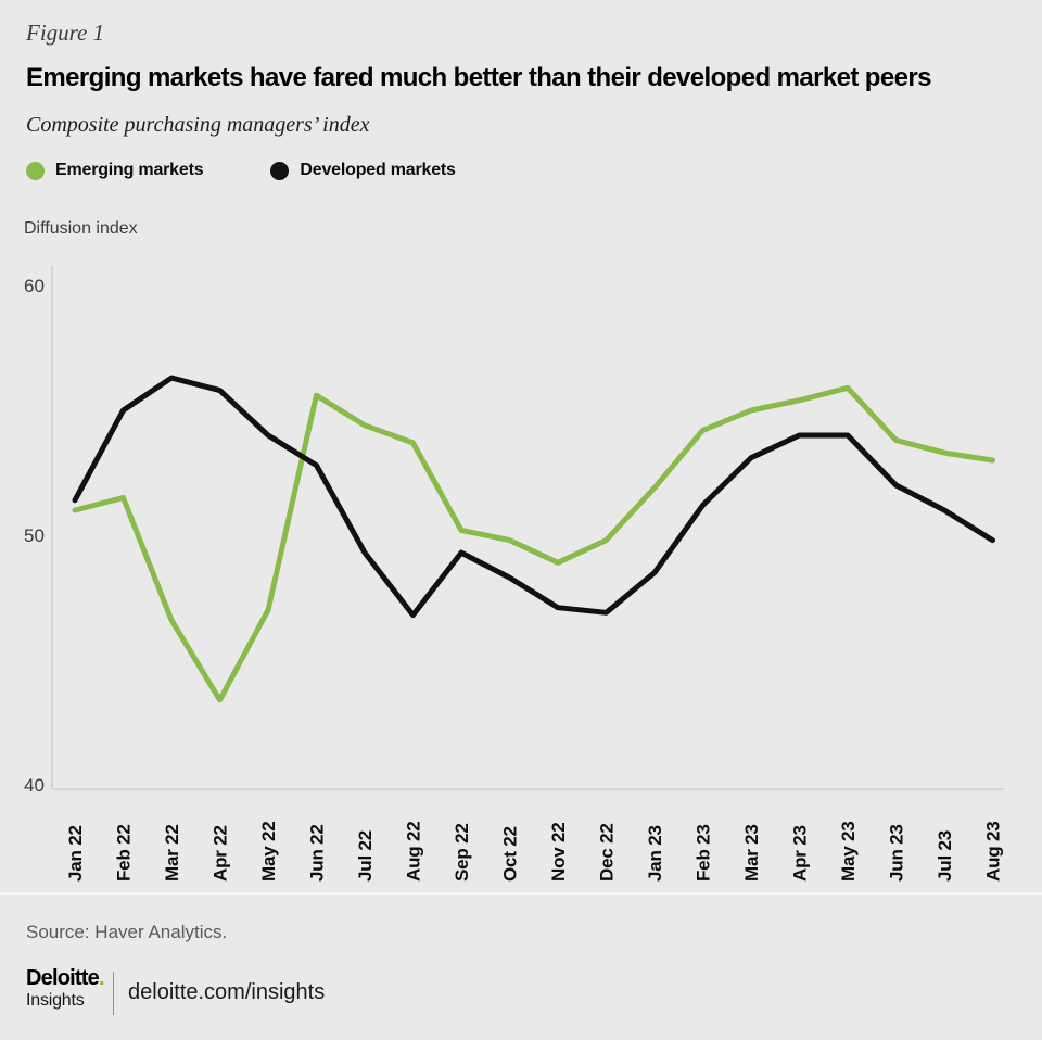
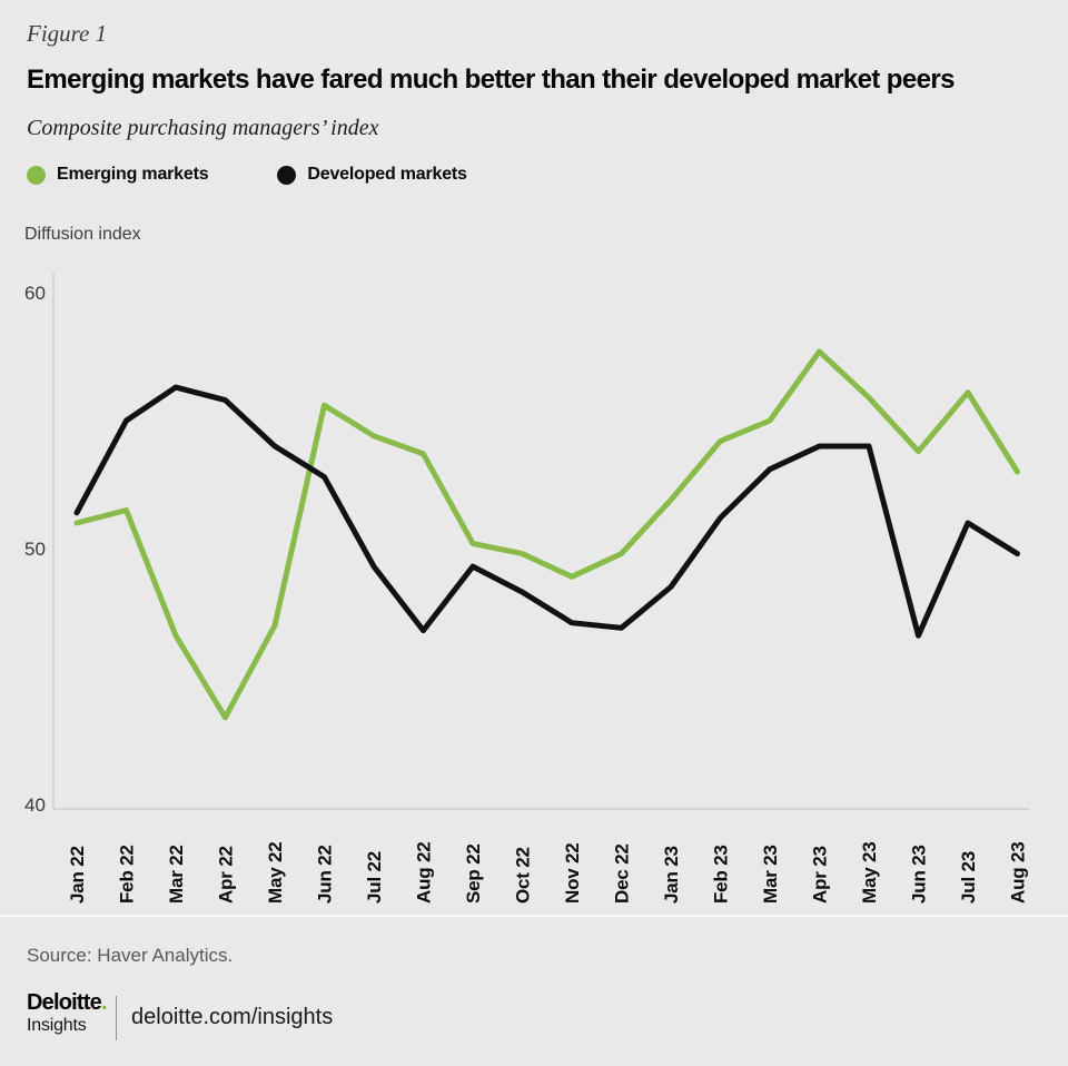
Emerging markets/Apr 23: 55.4 -> 57.7
Developed markets/Jun 23: 52.0 -> 46.6
Emerging markets/Jul 23: 53.3 -> 56.1
